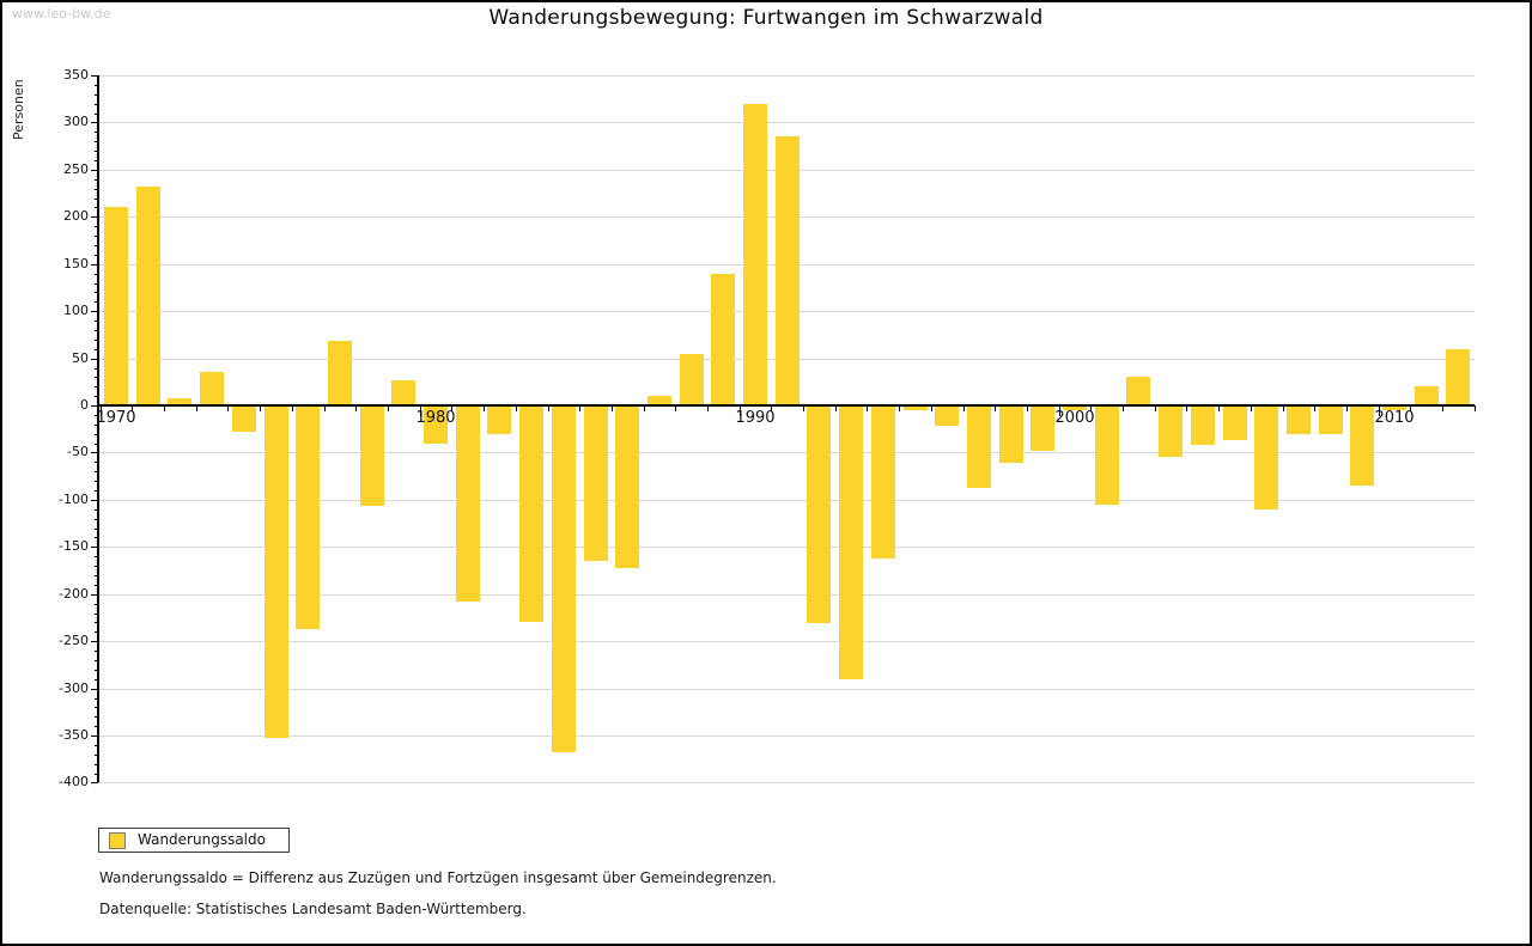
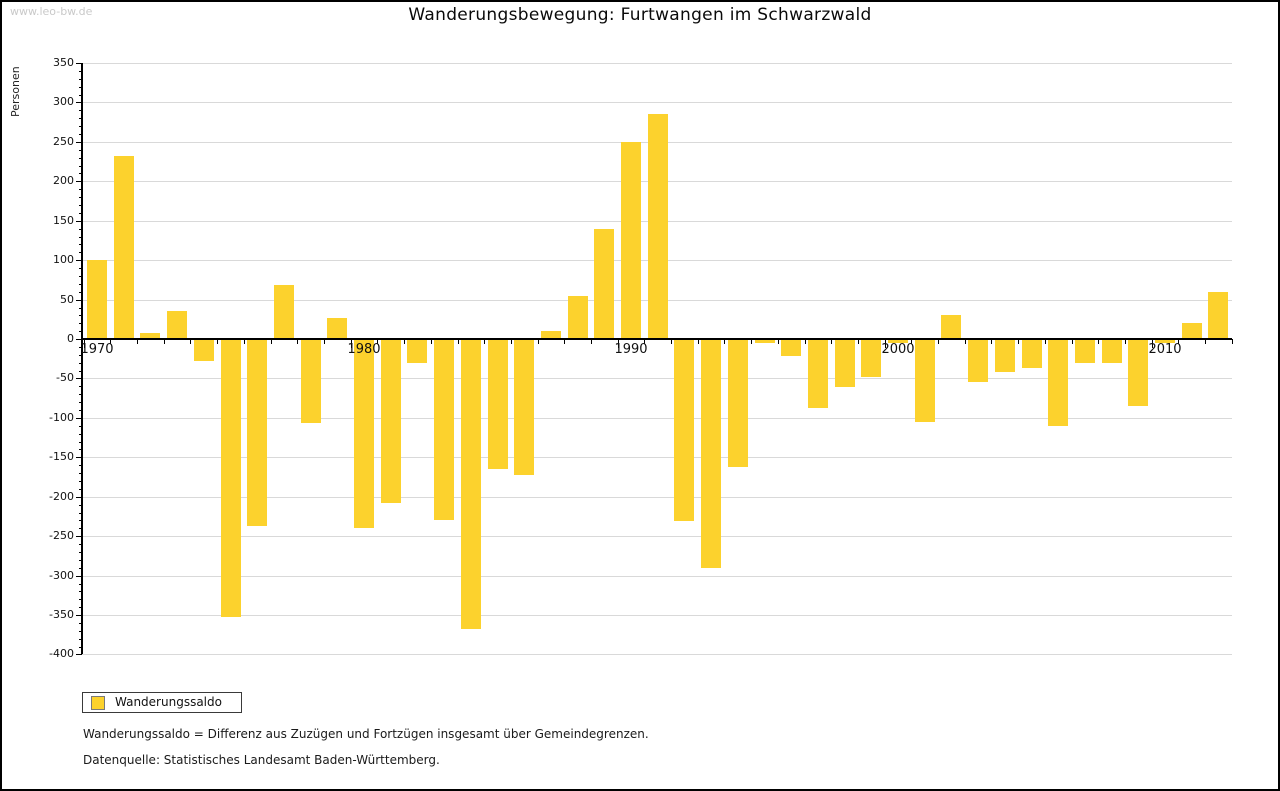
1970: 210 -> 100
1980: -40 -> -240
1990: 320 -> 250
